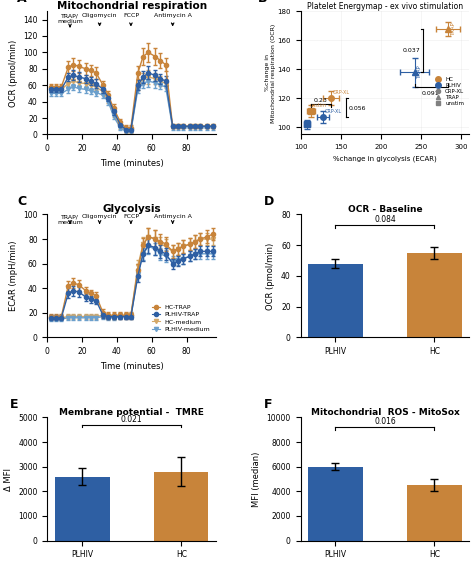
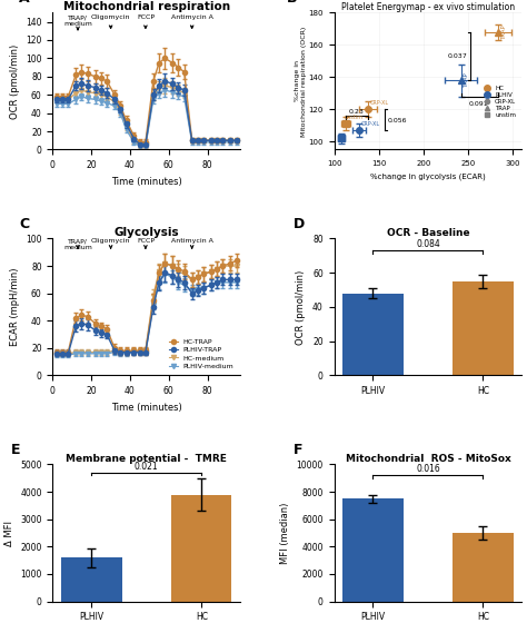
Membrane potential - TMRE/PLHIV: 2600 -> 1600
Membrane potential - TMRE/HC: 2800 -> 3900
Mitochondrial ROS - MitoSox/PLHIV: 6000 -> 7500
Mitochondrial ROS - MitoSox/HC: 4500 -> 5000
